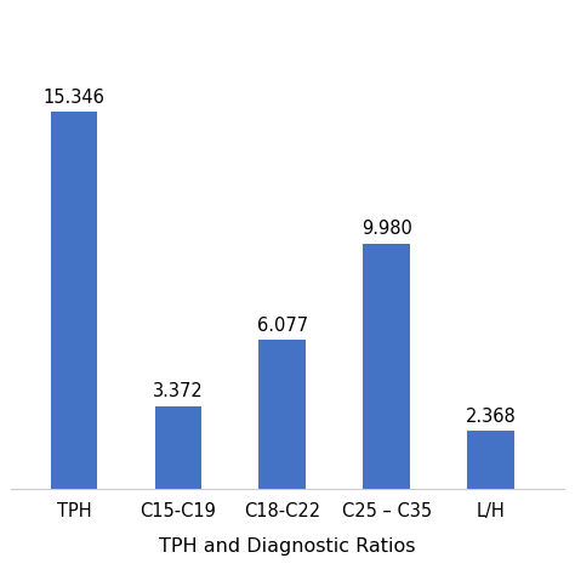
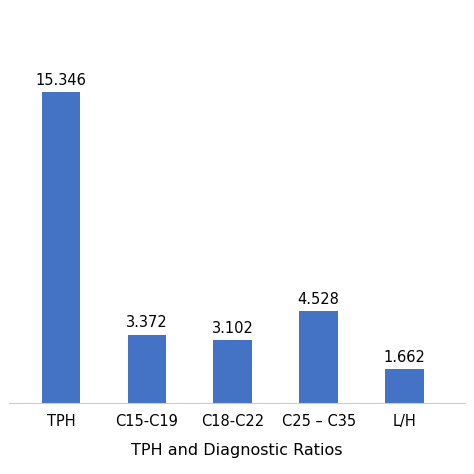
C18-C22: 6.077 -> 3.102
C25 – C35: 9.980 -> 4.528
L/H: 2.368 -> 1.662
